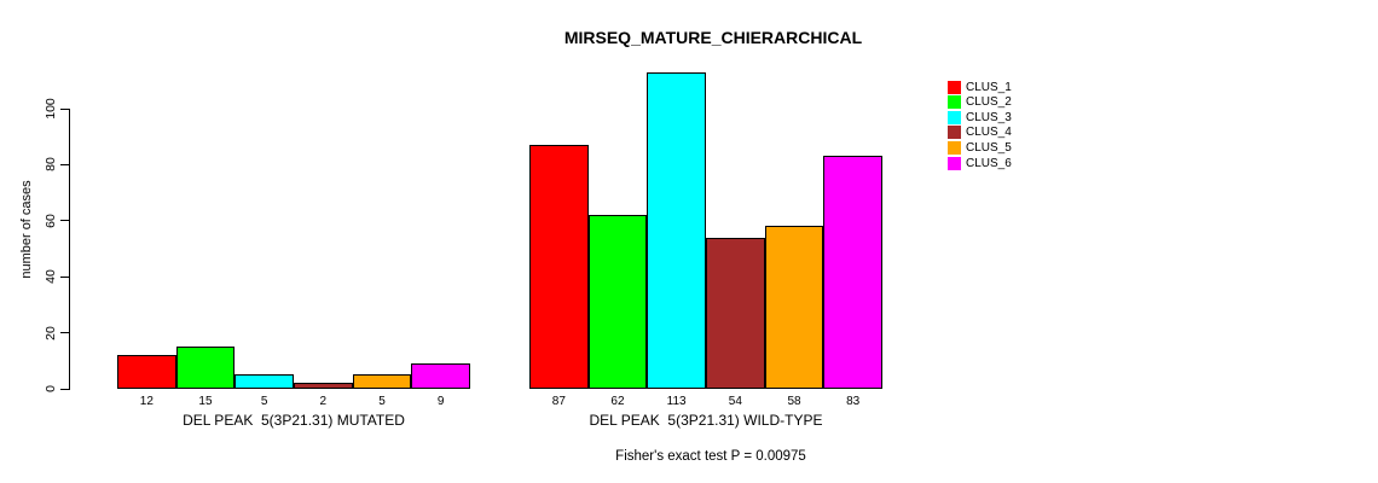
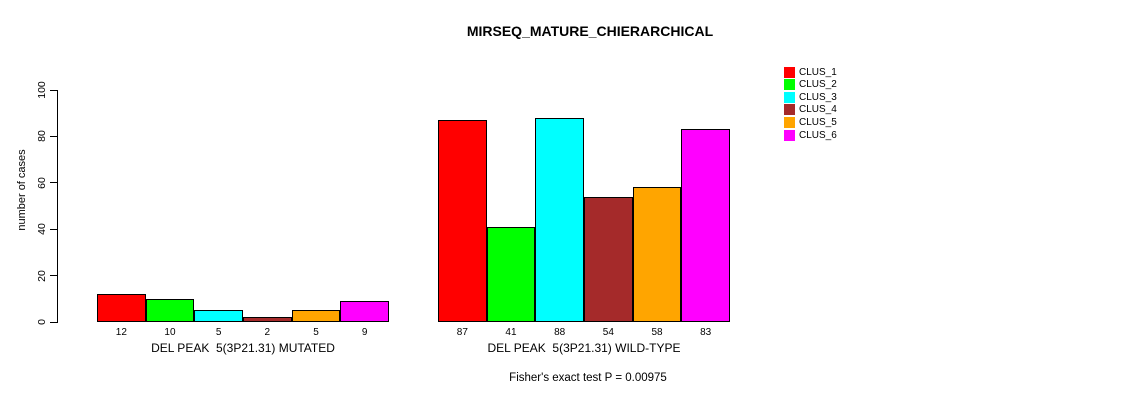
CLUS_2/DEL PEAK 5(3P21.31) MUTATED: 15 -> 10
CLUS_2/DEL PEAK 5(3P21.31) WILD-TYPE: 62 -> 41
CLUS_3/DEL PEAK 5(3P21.31) WILD-TYPE: 113 -> 88
